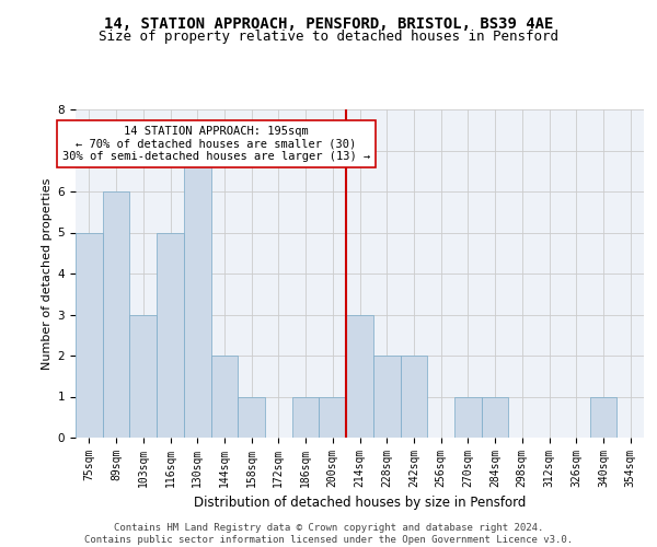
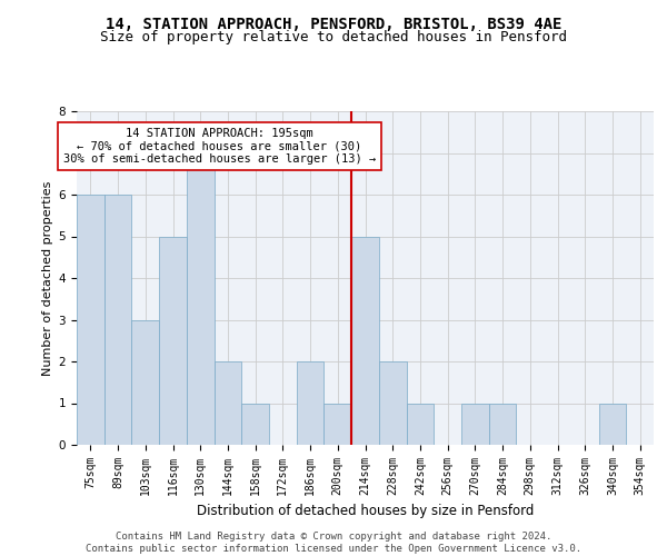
75sqm: 5 -> 6
186sqm: 1 -> 2
214sqm: 3 -> 5
242sqm: 2 -> 1
